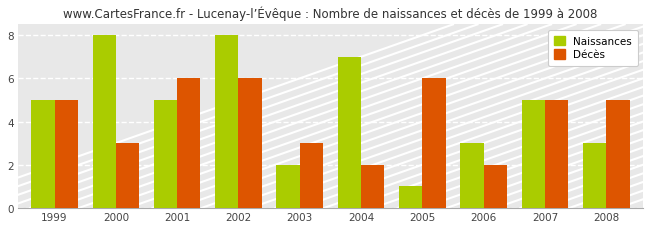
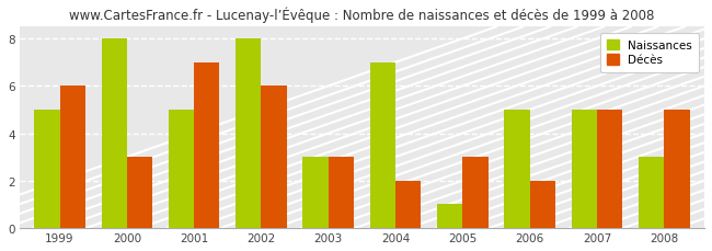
Décès/1999: 5 -> 6
Décès/2001: 6 -> 7
Naissances/2003: 2 -> 3
Décès/2005: 6 -> 3
Naissances/2006: 3 -> 5
